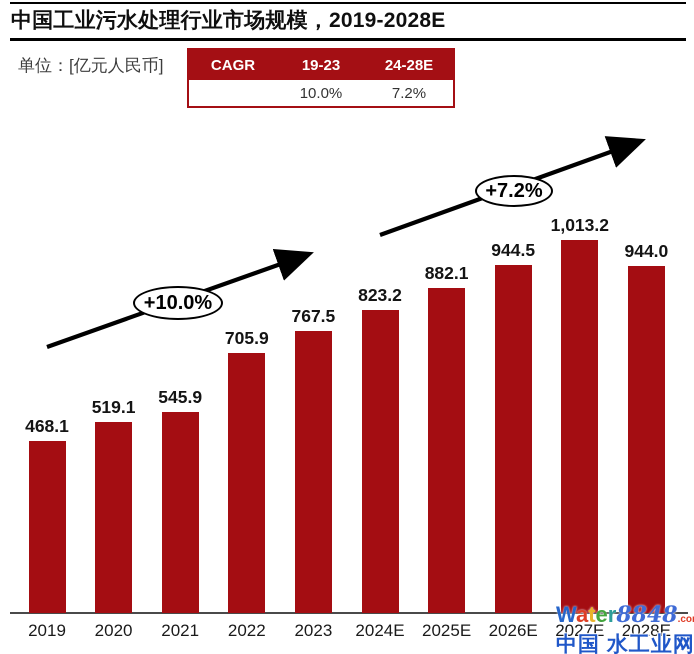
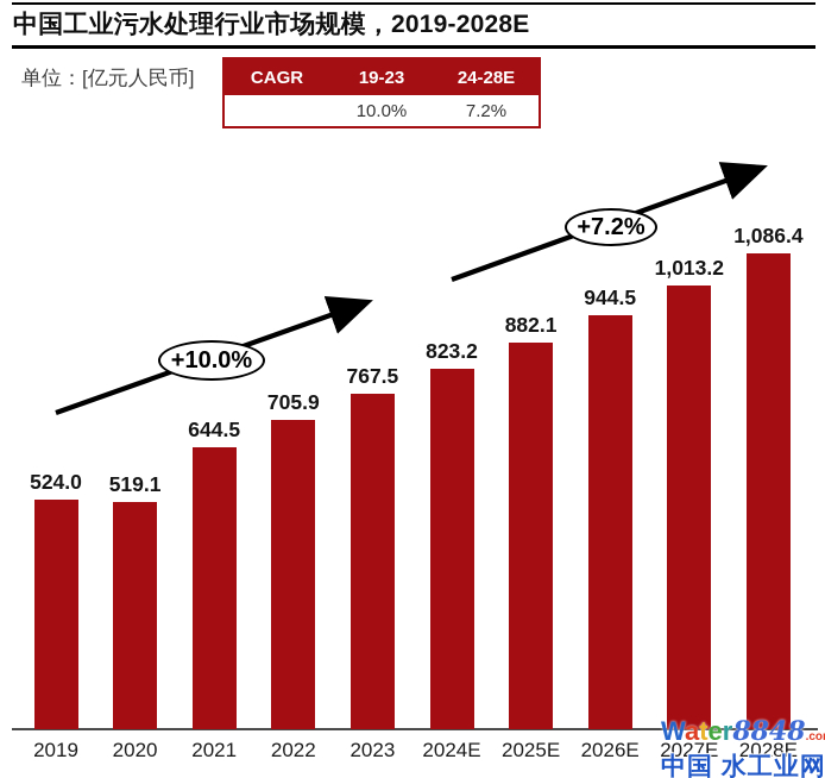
2019: 468.1 -> 524.0
2021: 545.9 -> 644.5
2028E: 944.0 -> 1,086.4
